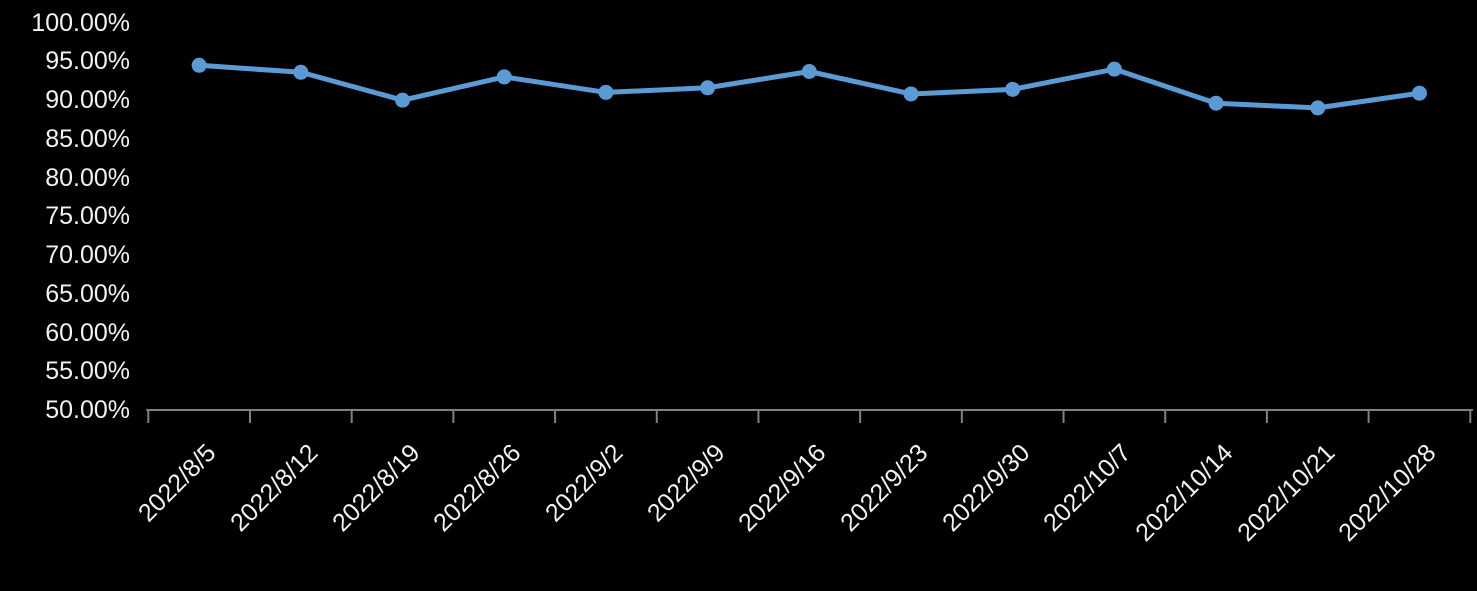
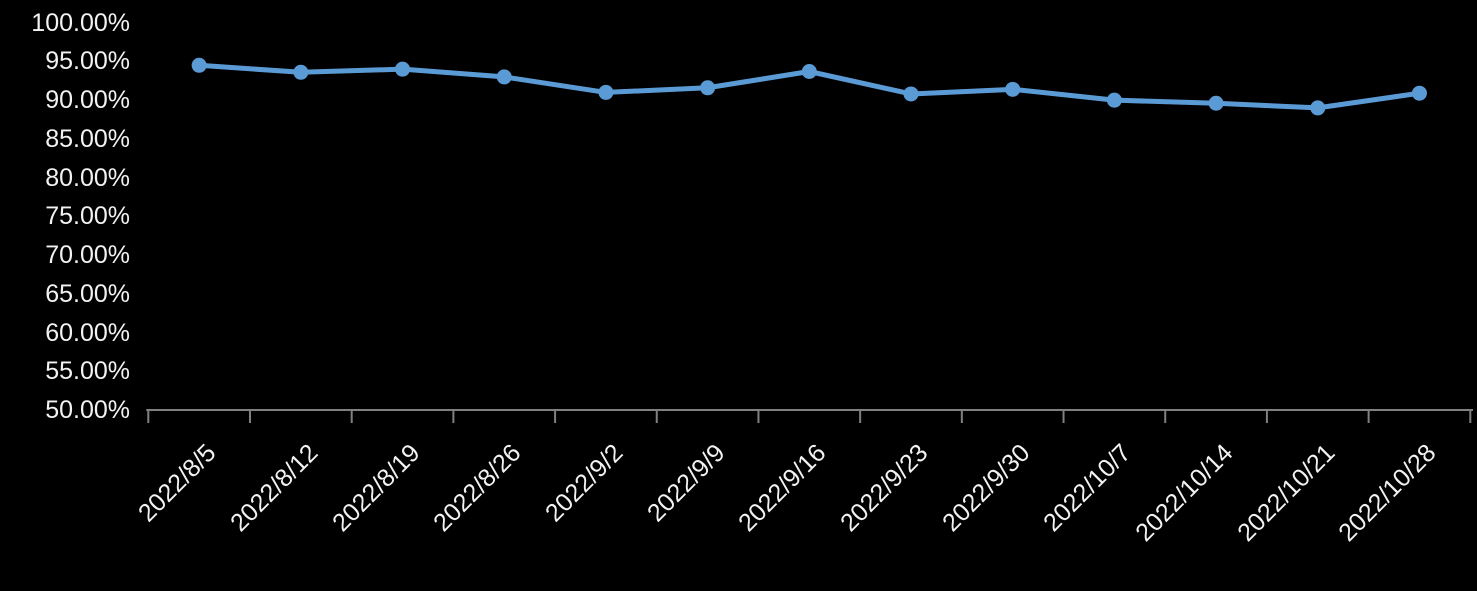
2022/8/19: 90% -> 94%
2022/10/7: 94% -> 90%
